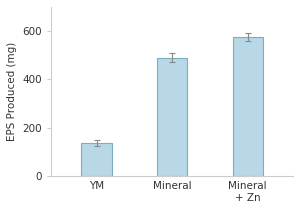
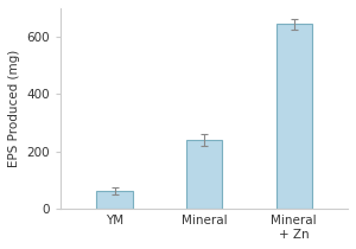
YM: 135 -> 62
Mineral: 490 -> 240
Mineral + Zn: 575 -> 645
